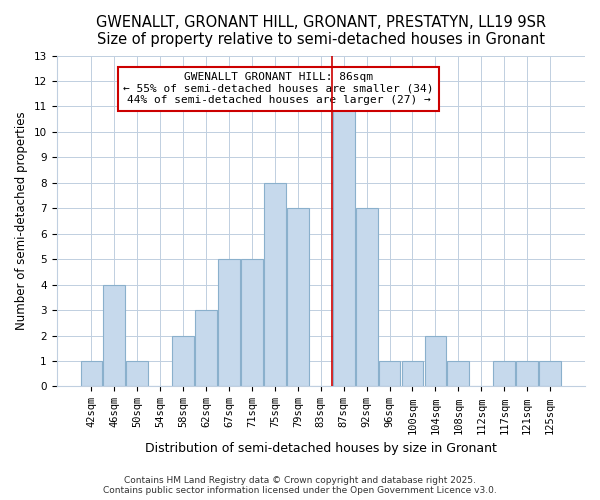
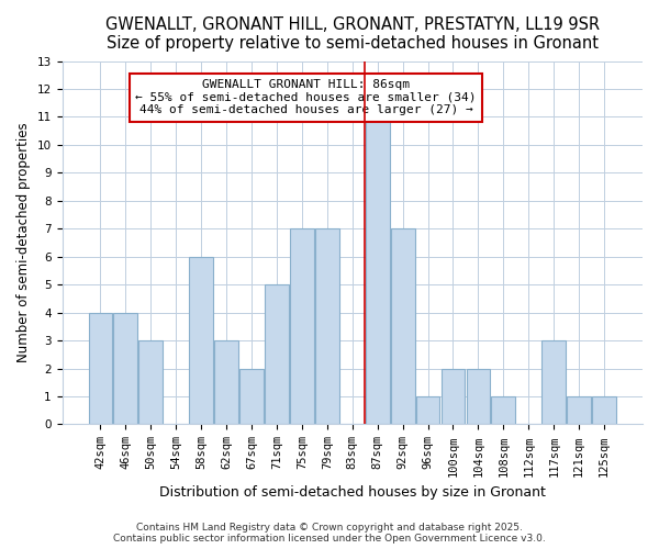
42sqm: 1 -> 4
50sqm: 1 -> 3
58sqm: 2 -> 6
67sqm: 5 -> 2
75sqm: 8 -> 7
100sqm: 1 -> 2
117sqm: 1 -> 3
